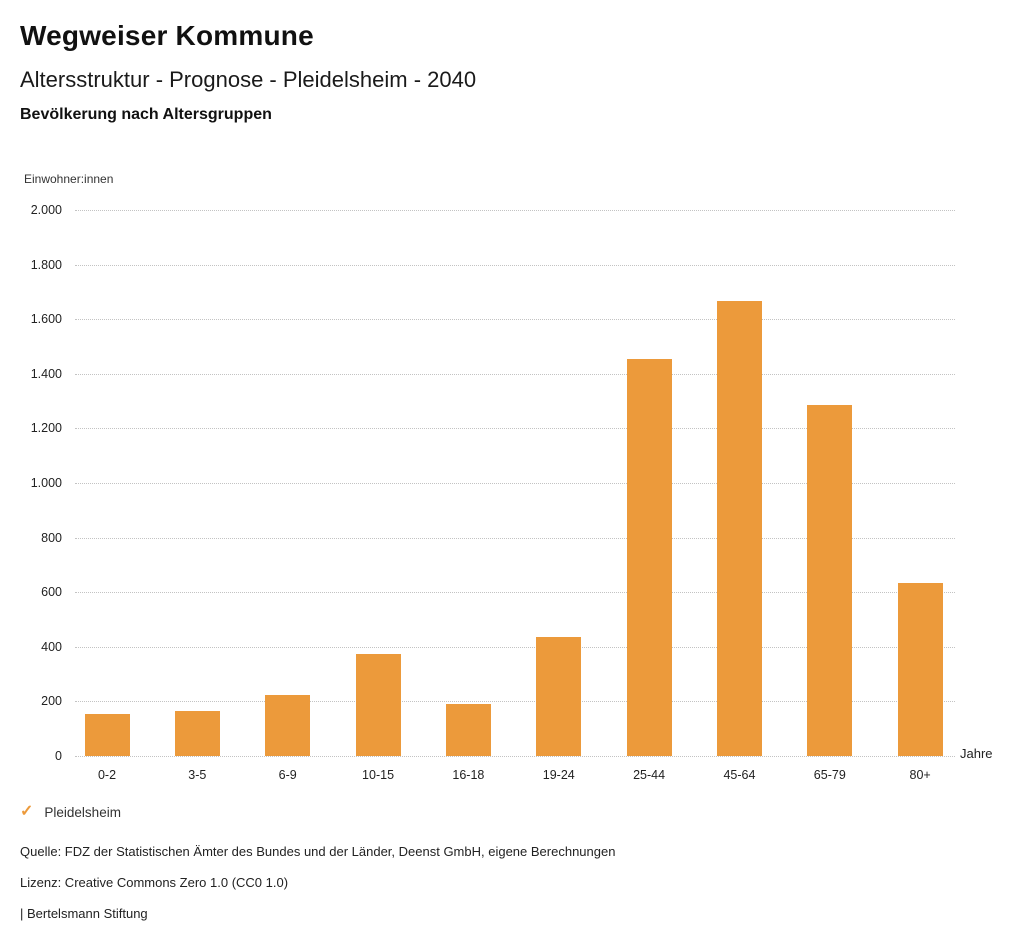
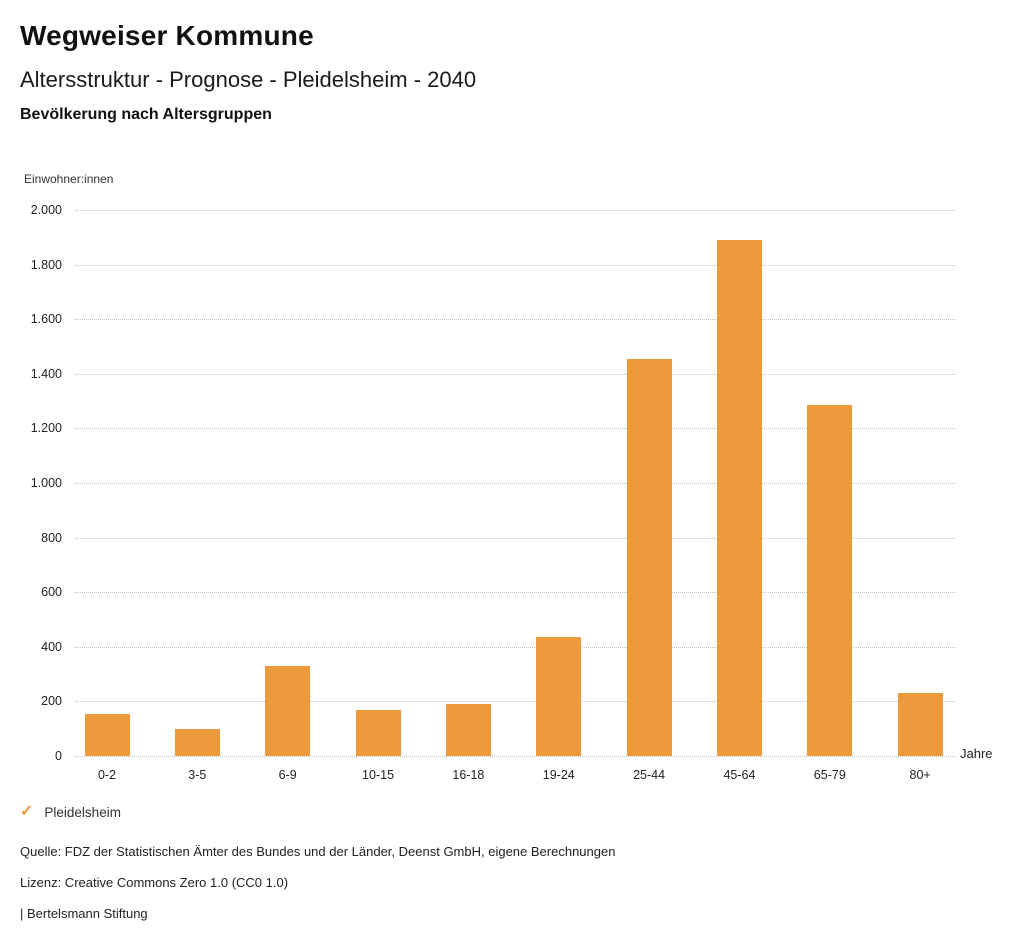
3-5: 160 -> 100
6-9: 220 -> 330
10-15: 380 -> 170
45-64: 1660 -> 1890
80+: 640 -> 230
